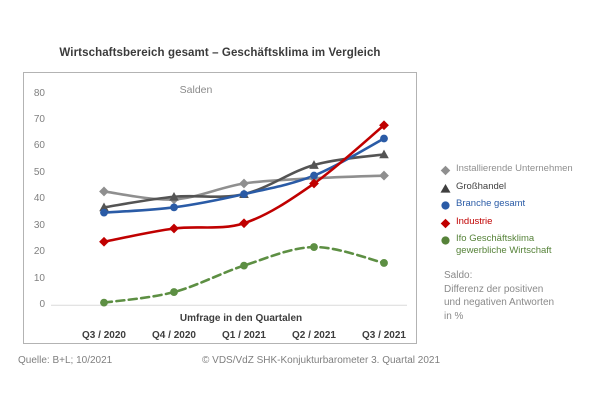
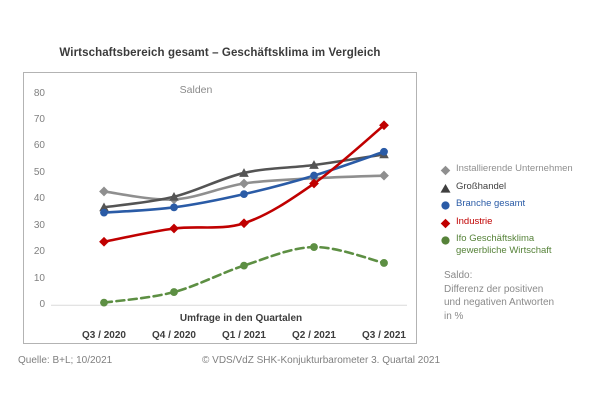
Großhandel/Q1 / 2021: 42 -> 50
Branche gesamt/Q3 / 2021: 63 -> 58
